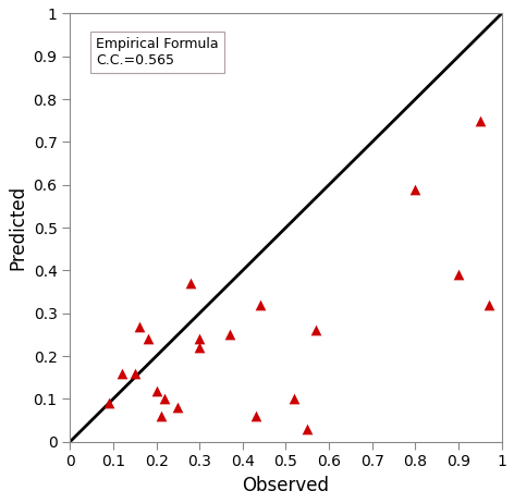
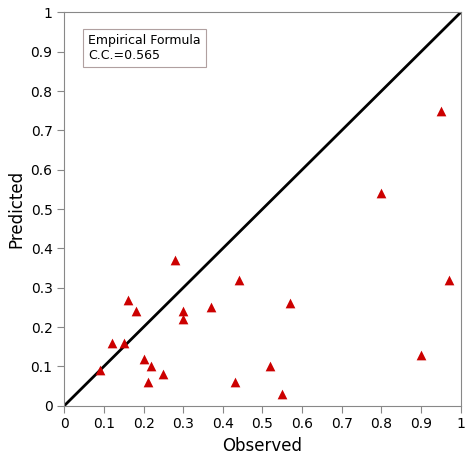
0.8: 0.59 -> 0.54
0.9: 0.39 -> 0.13
